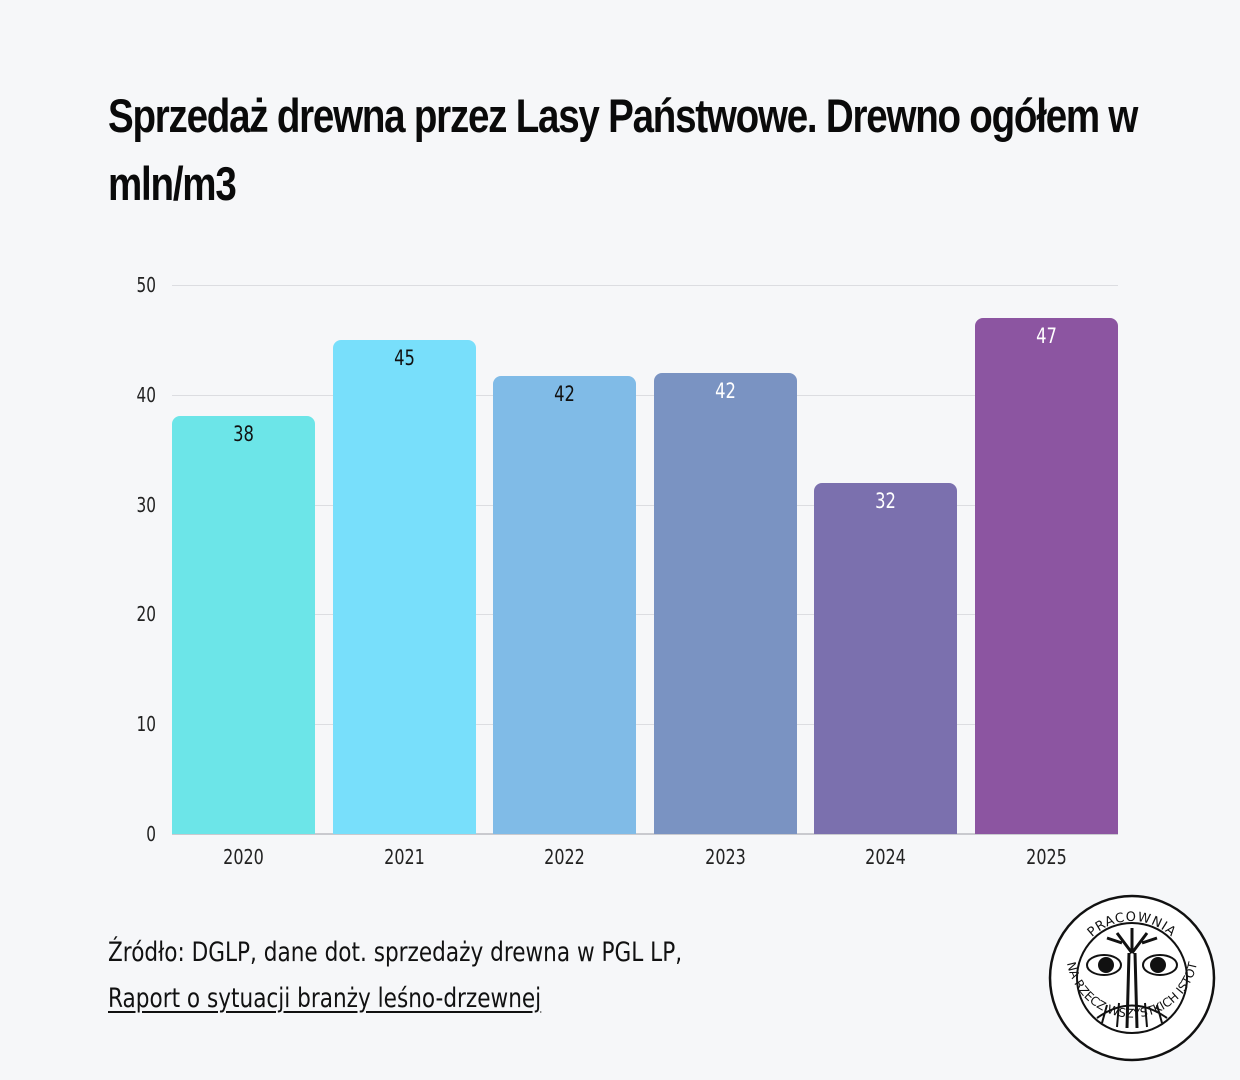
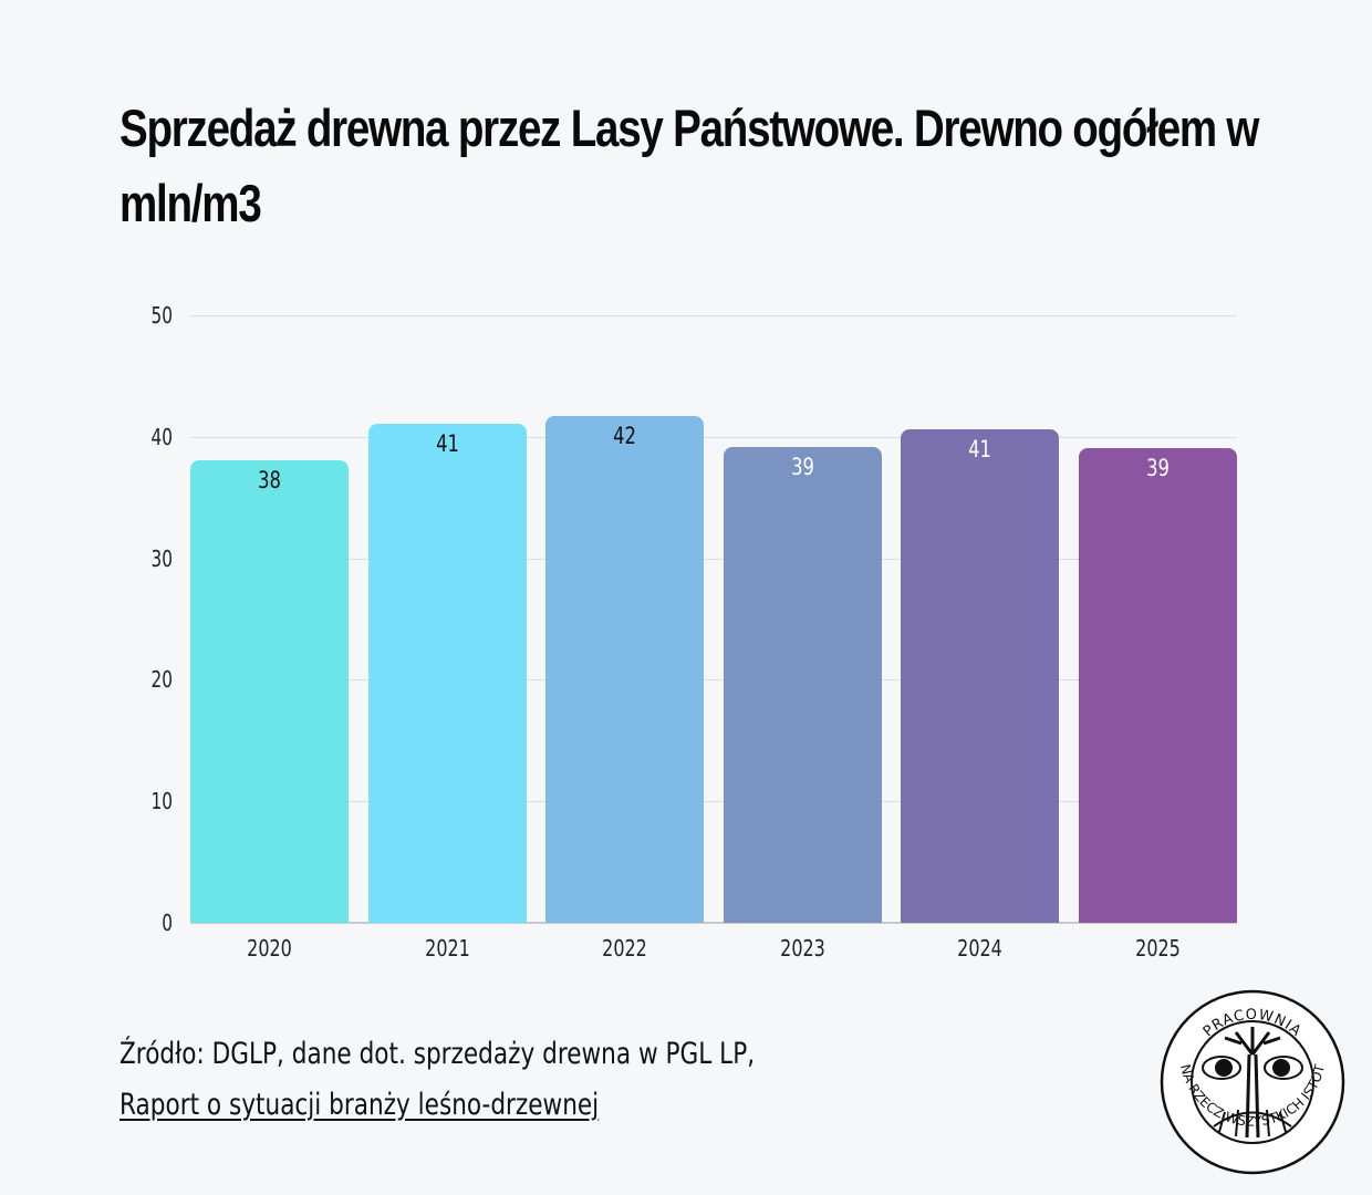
2021: 45 -> 41
2023: 42 -> 39
2024: 32 -> 41
2025: 47 -> 39
